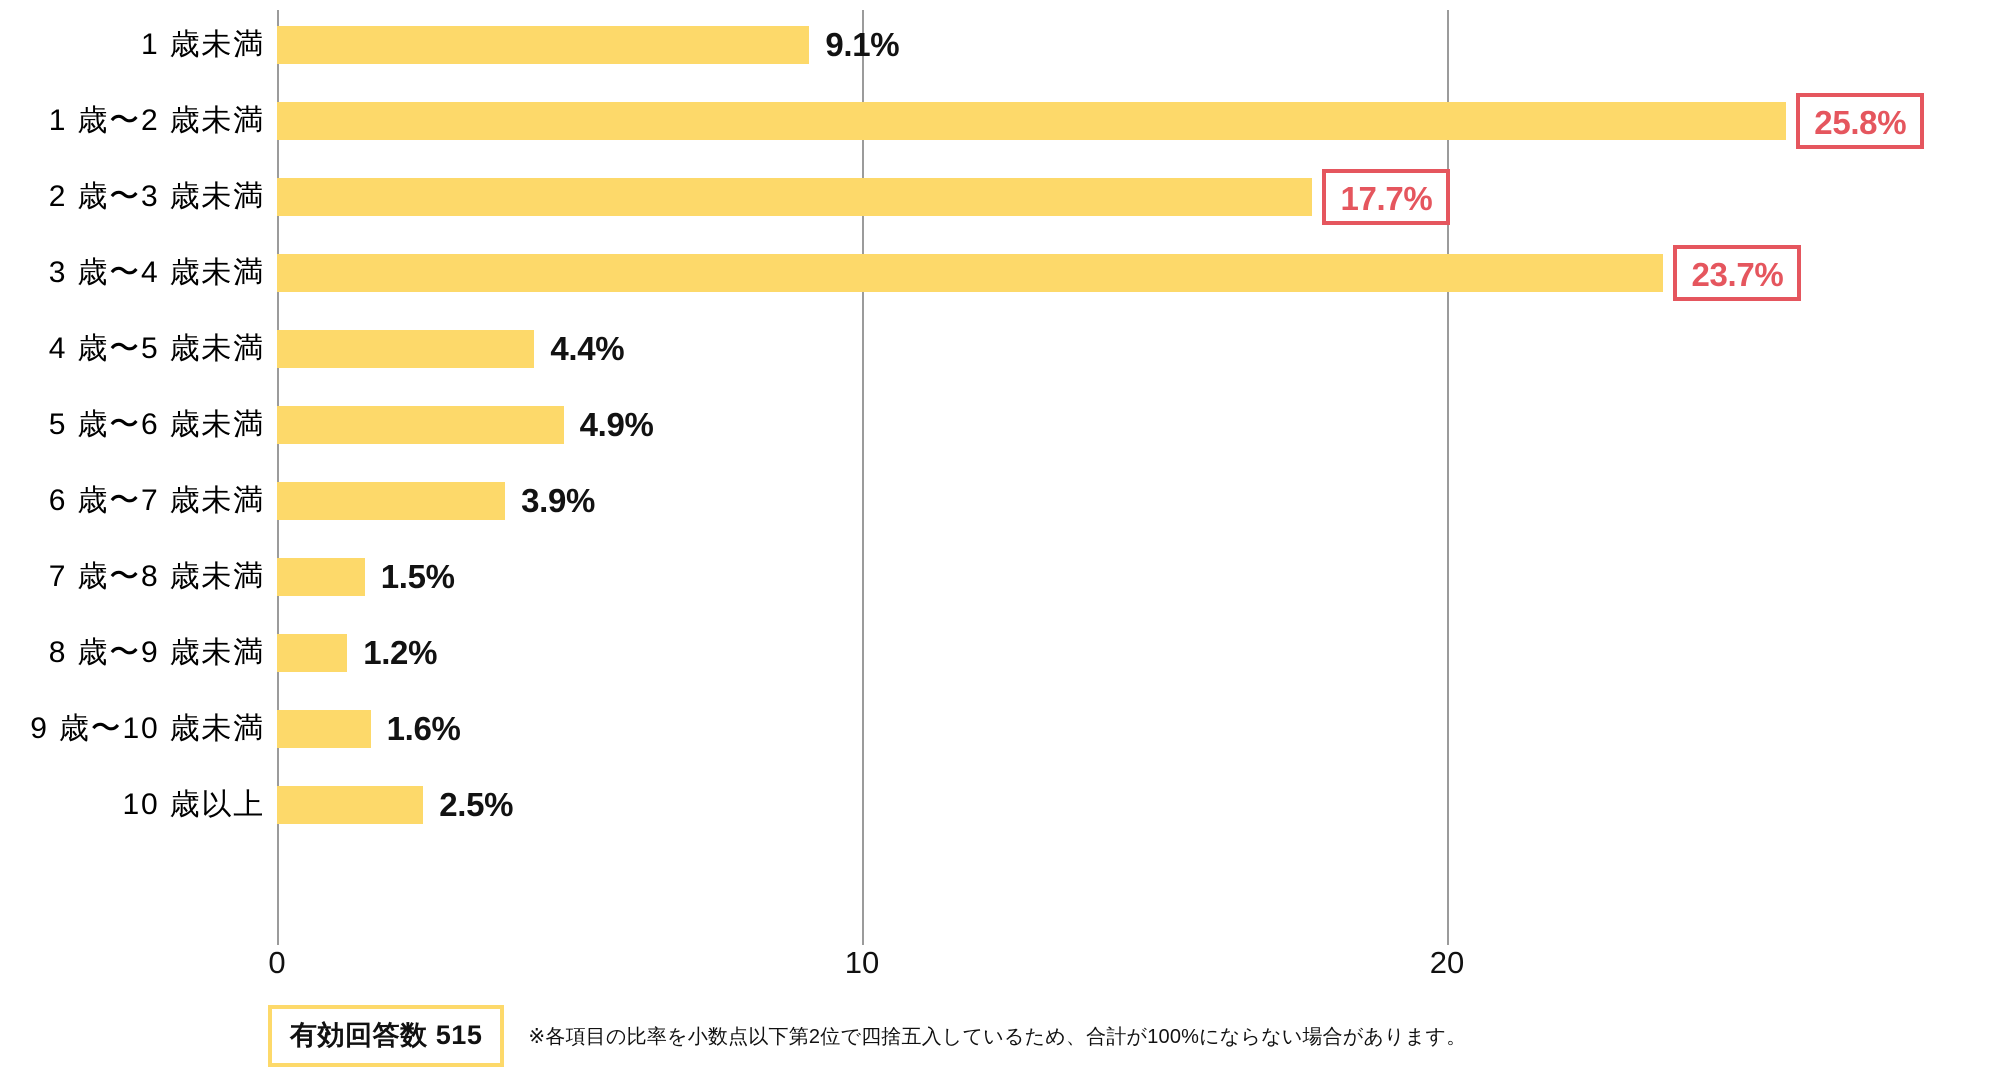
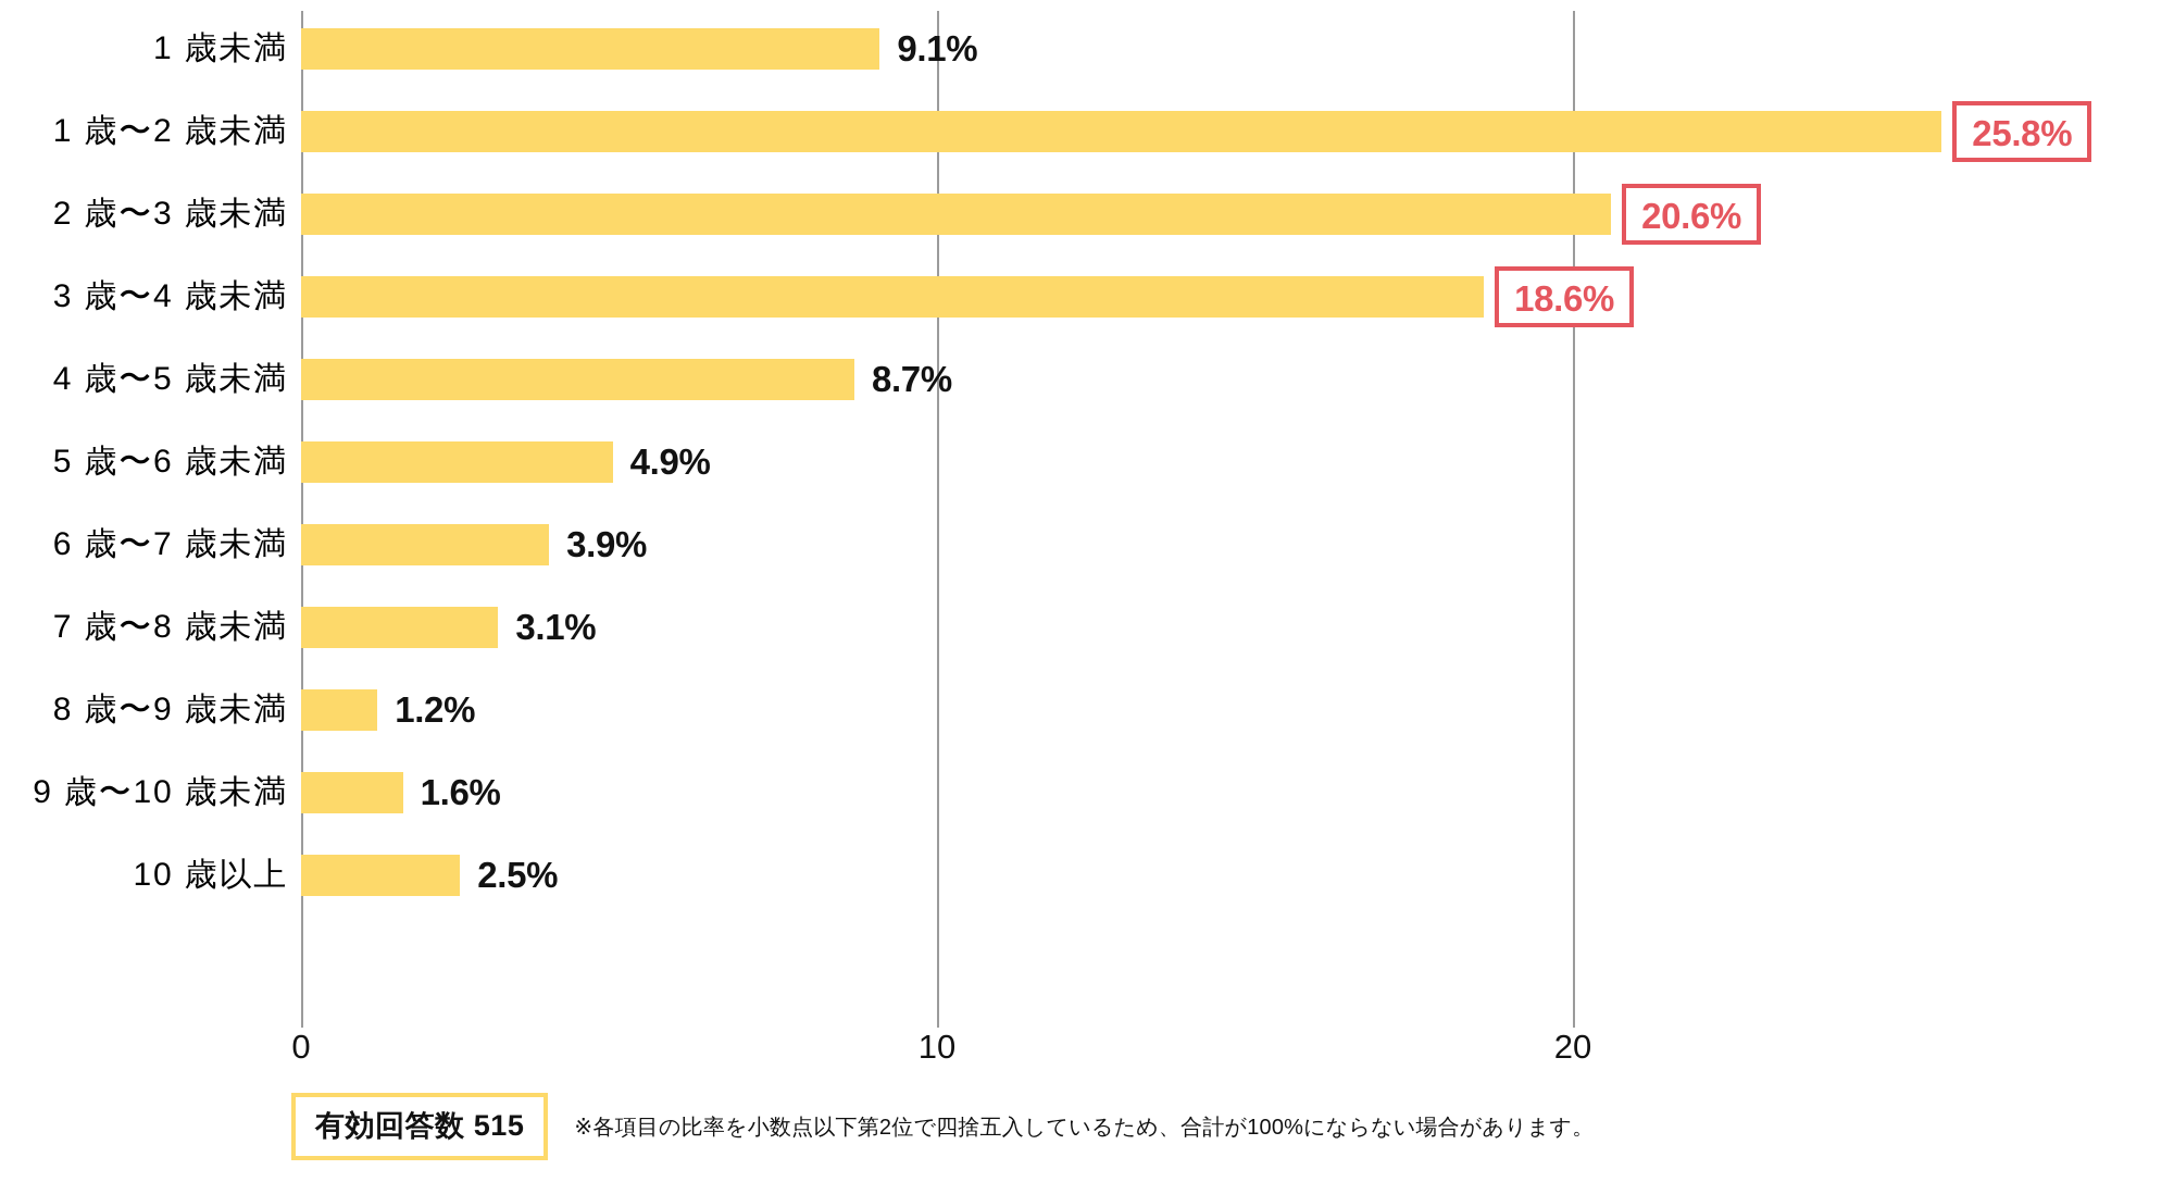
2 歳〜3 歳未満: 17.7% -> 20.6%
3 歳〜4 歳未満: 23.7% -> 18.6%
4 歳〜5 歳未満: 4.4% -> 8.7%
7 歳〜8 歳未満: 1.5% -> 3.1%
